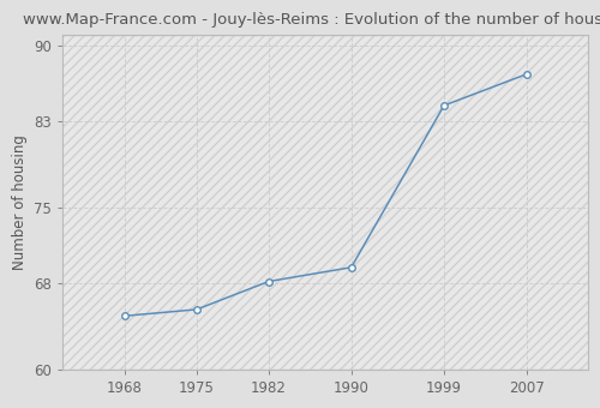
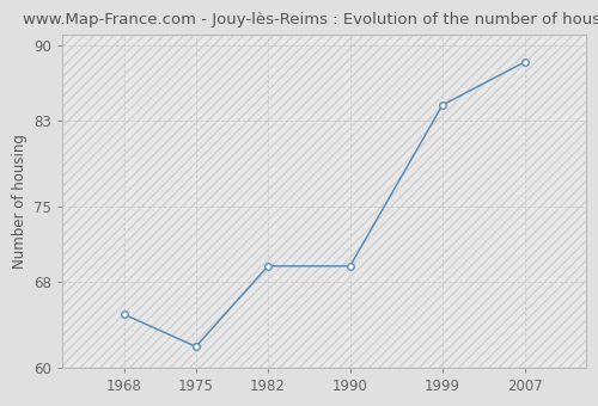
1975: 65.6 -> 62.0
1982: 68.2 -> 69.5
2007: 87.4 -> 88.5
